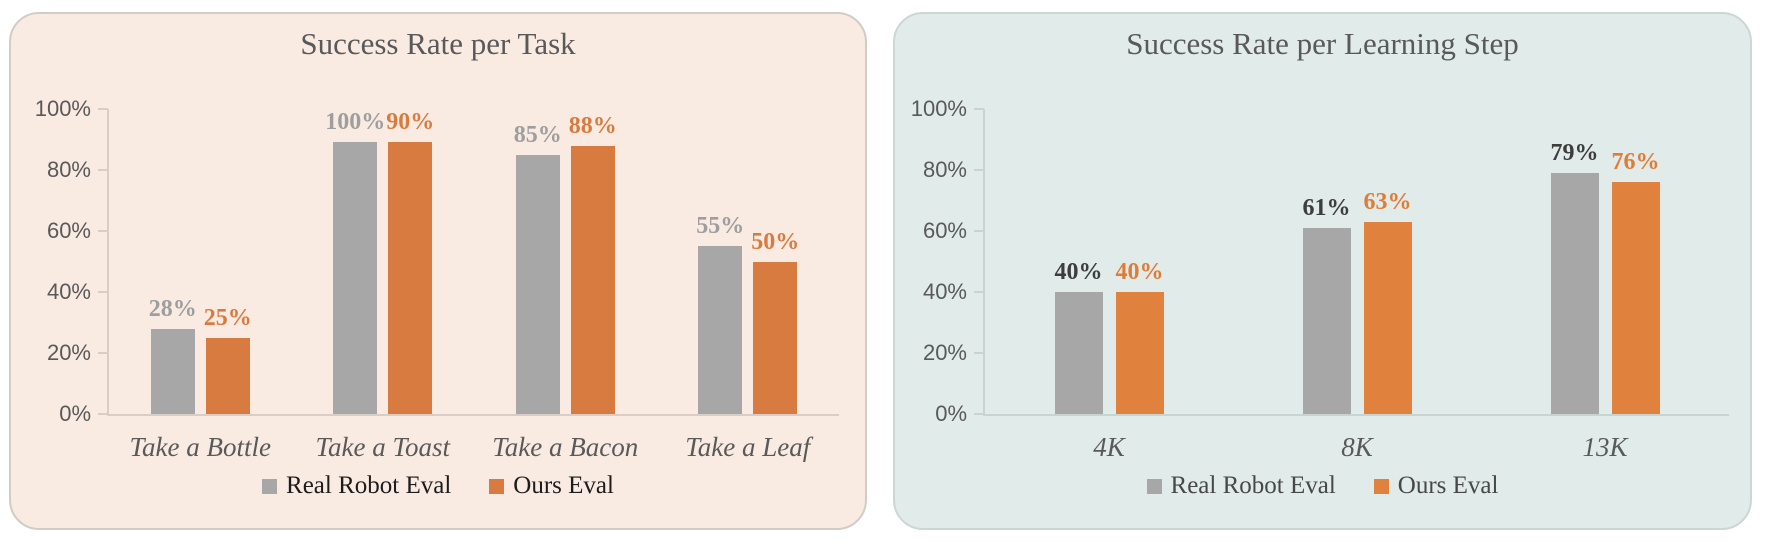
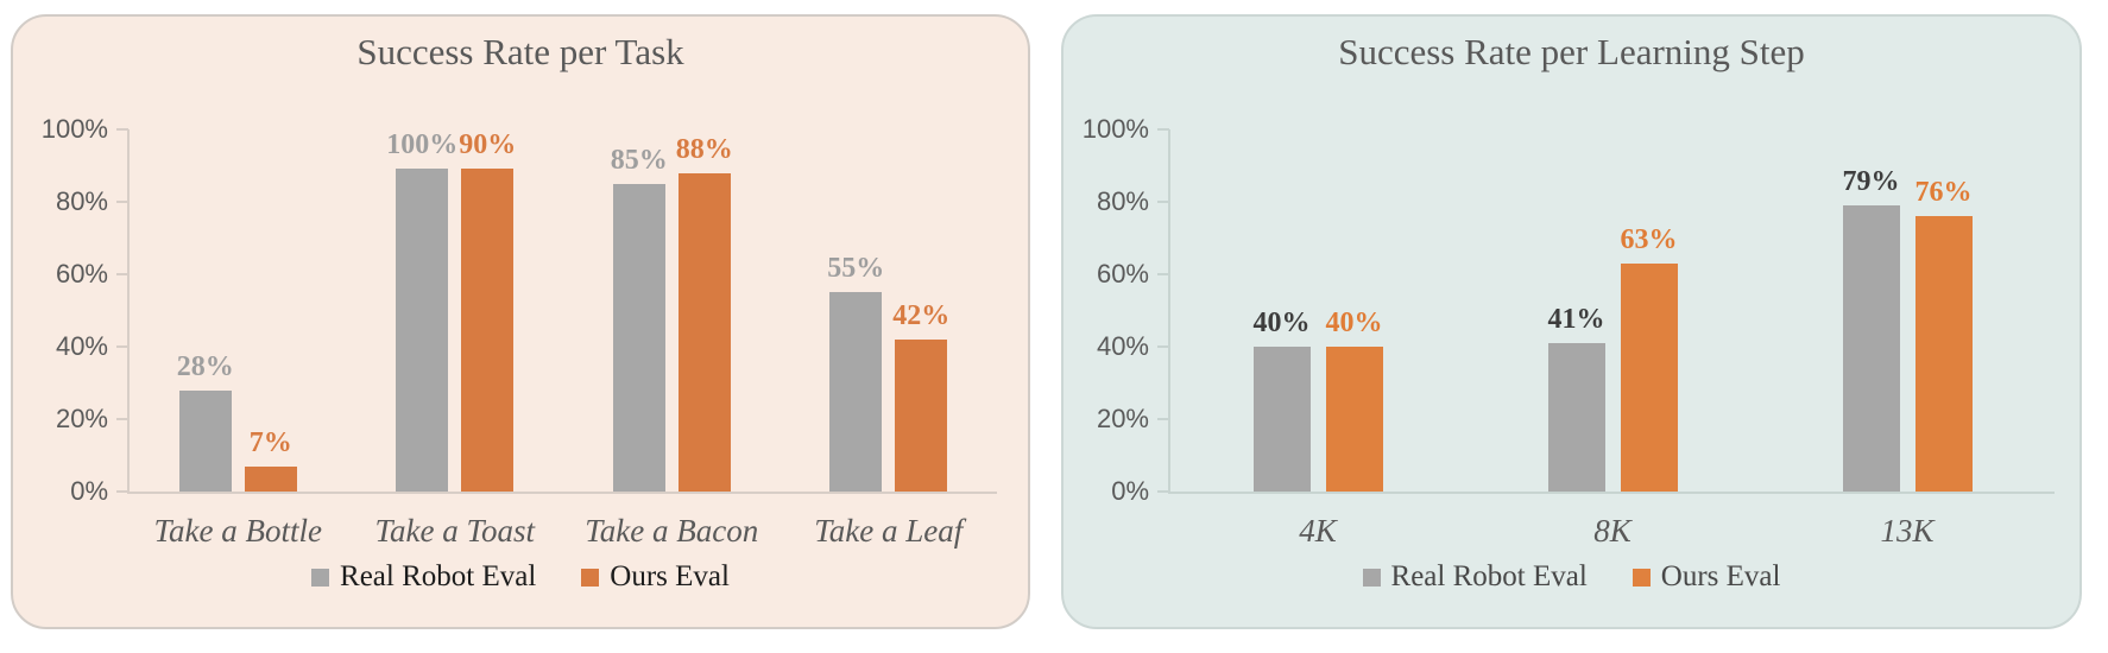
Success Rate per Task/Ours Eval/Take a Bottle: 25% -> 7%
Success Rate per Task/Ours Eval/Take a Leaf: 50% -> 42%
Success Rate per Learning Step/Real Robot Eval/8K: 61% -> 41%
